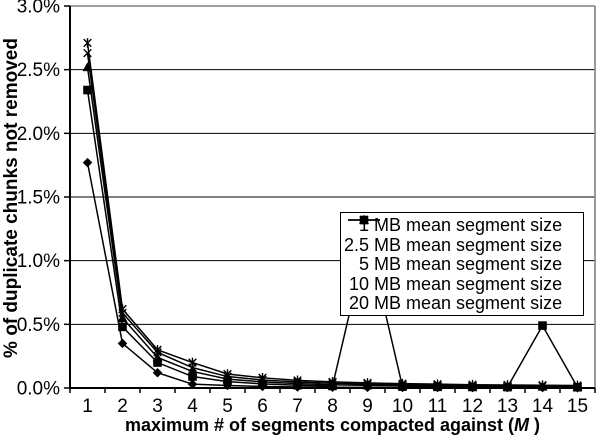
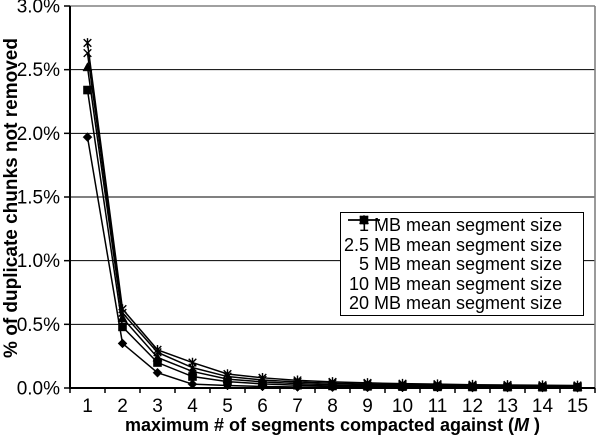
1 MB mean segment size/1: 1.77% -> 1.97%
2.5 MB mean segment size/9: 1.19% -> 0.01%
2.5 MB mean segment size/14: 0.49% -> 0.01%
